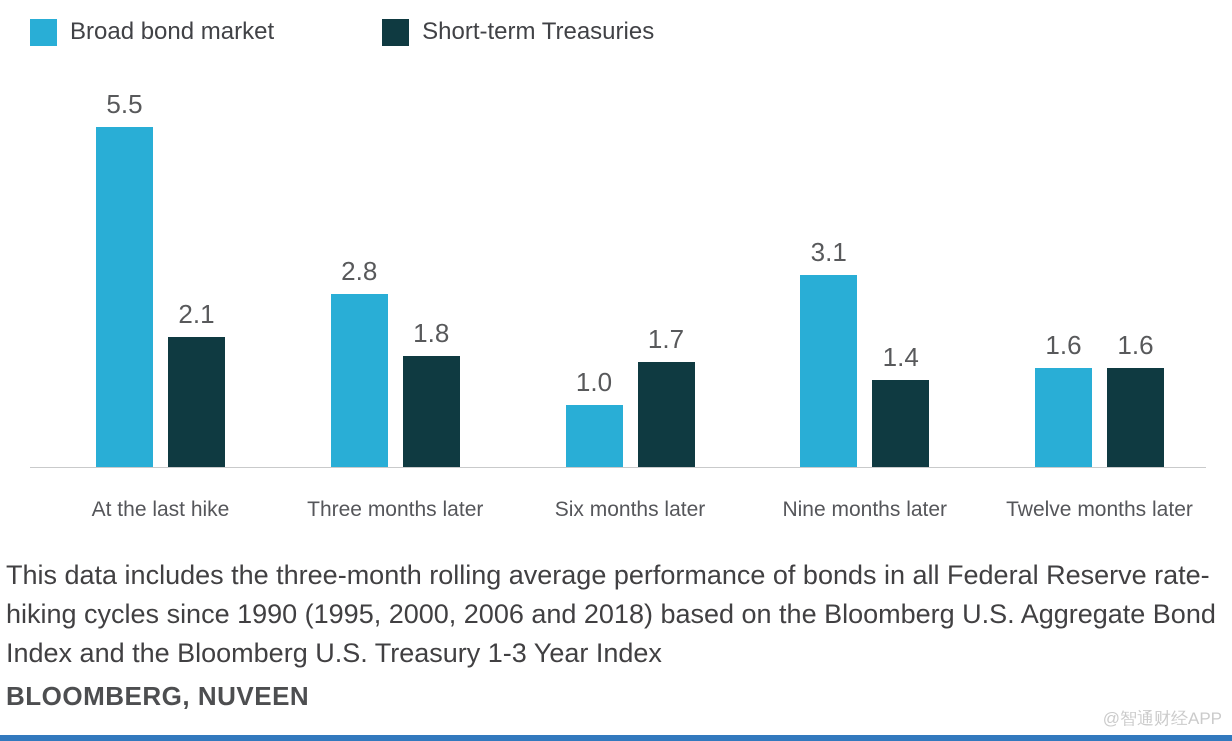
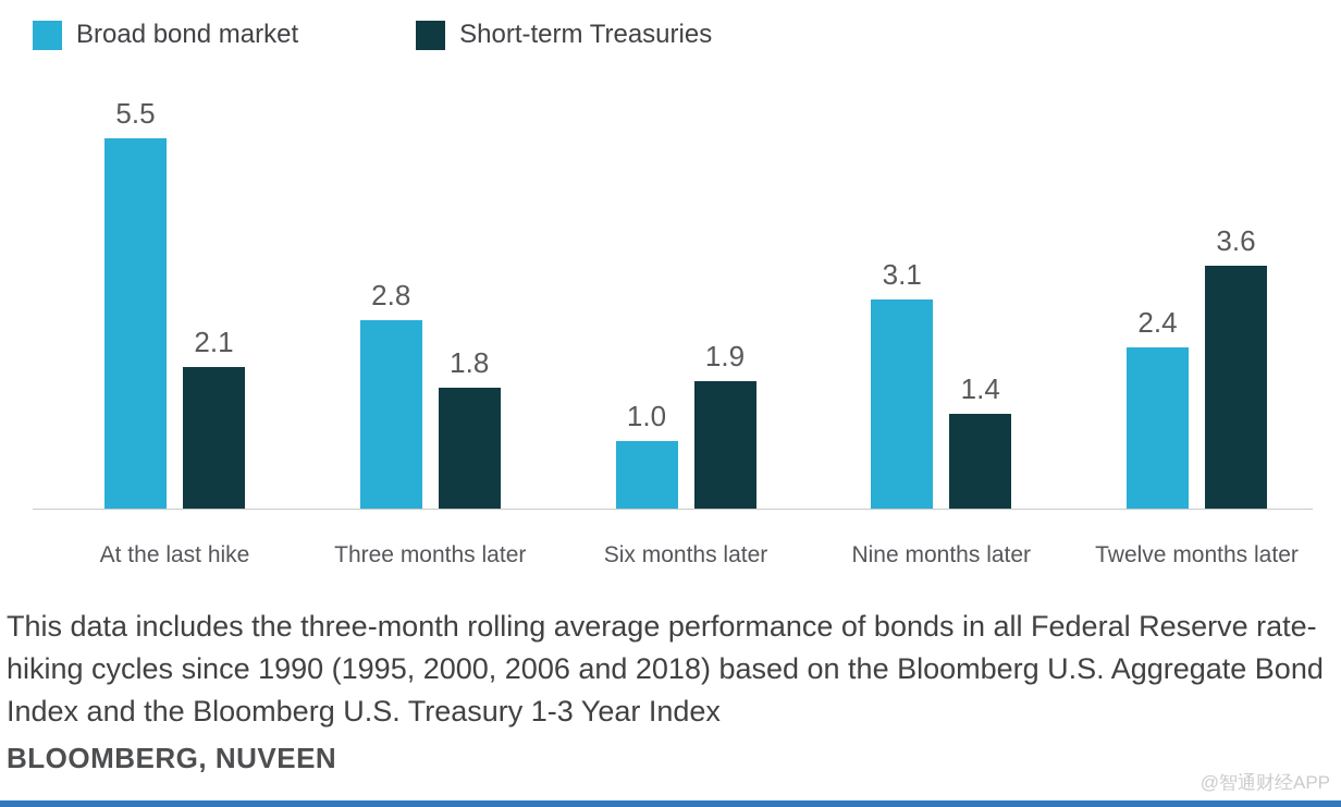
Short-term Treasuries/Six months later: 1.7 -> 1.9
Broad bond market/Twelve months later: 1.6 -> 2.4
Short-term Treasuries/Twelve months later: 1.6 -> 3.6
